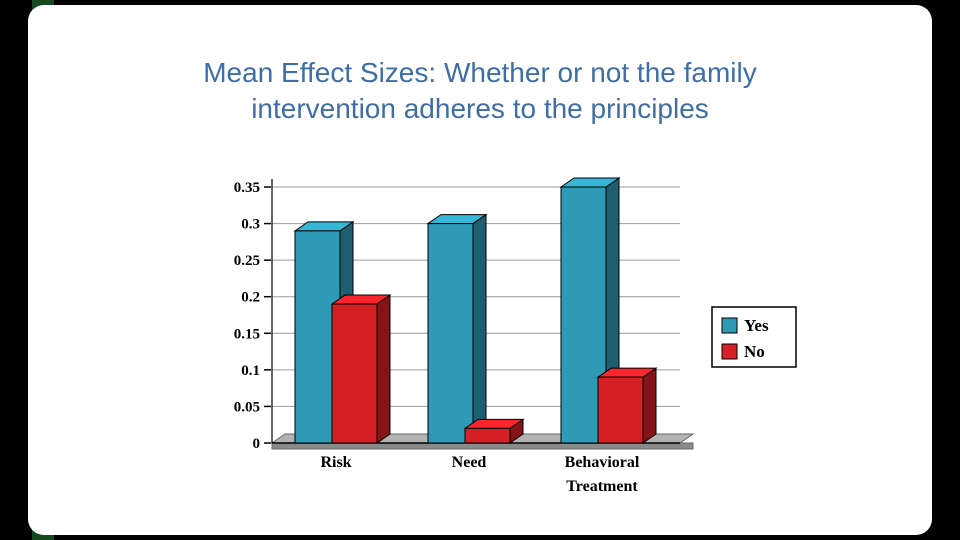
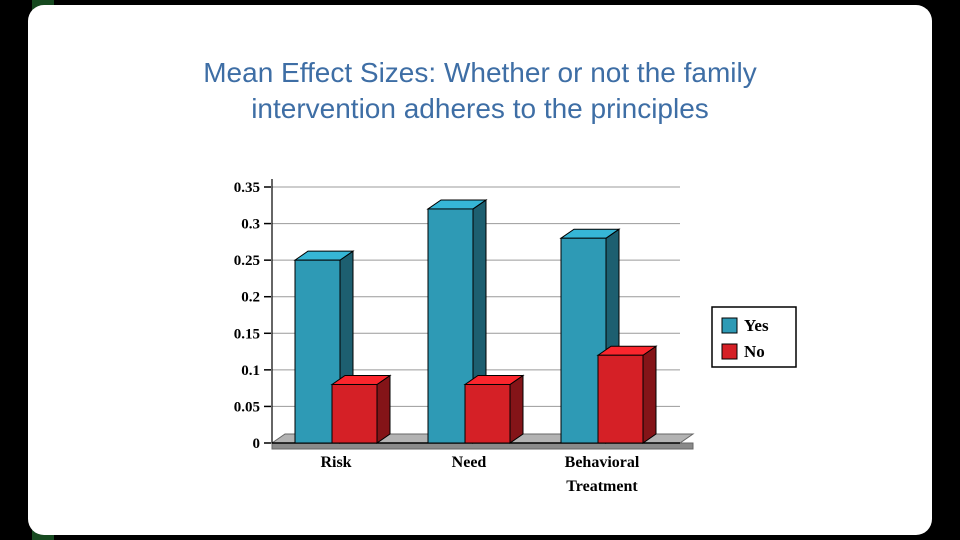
Yes/Risk: 0.29 -> 0.25
No/Risk: 0.19 -> 0.08
Yes/Need: 0.30 -> 0.32
No/Need: 0.02 -> 0.08
Yes/Behavioral Treatment: 0.35 -> 0.28
No/Behavioral Treatment: 0.09 -> 0.12
